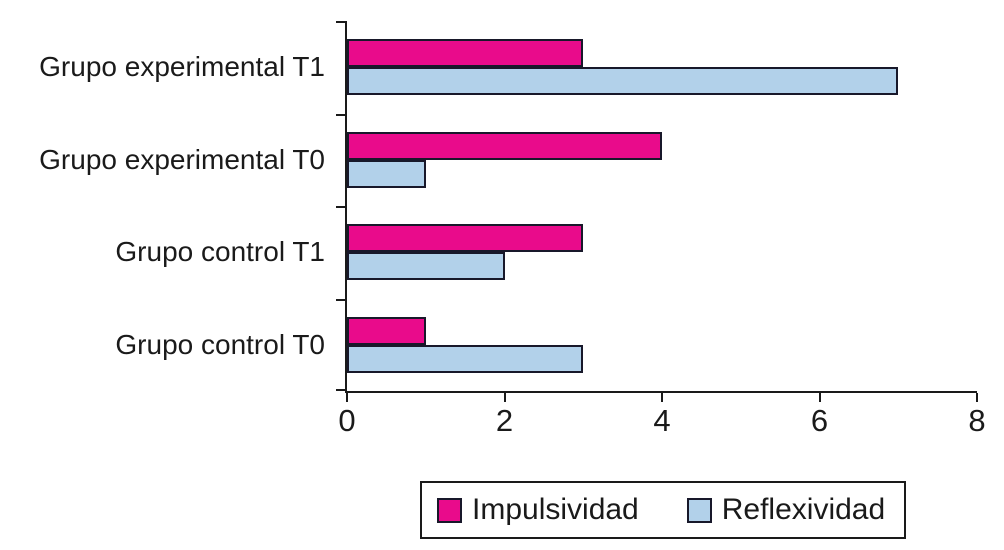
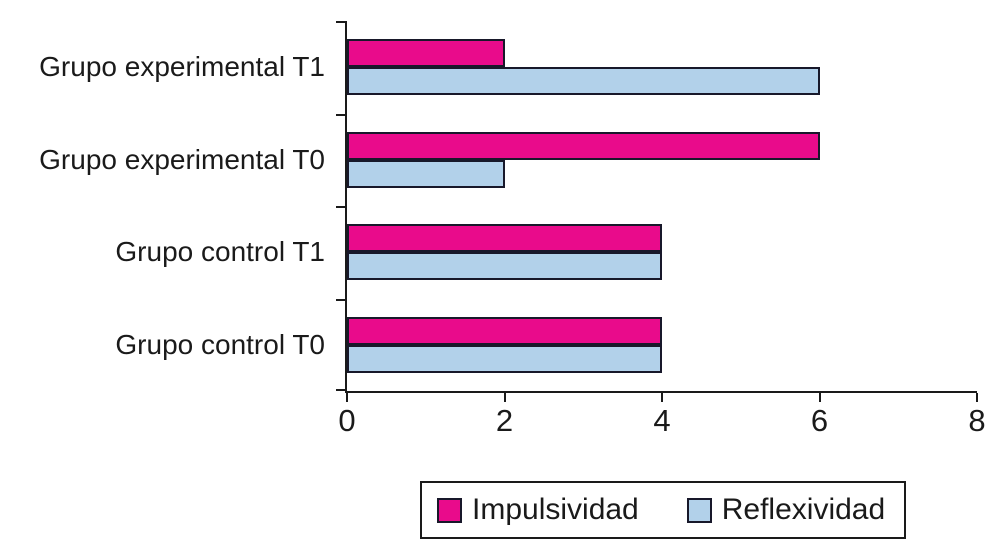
Impulsividad/Grupo experimental T1: 3 -> 2
Reflexividad/Grupo experimental T1: 7 -> 6
Impulsividad/Grupo experimental T0: 4 -> 6
Reflexividad/Grupo experimental T0: 1 -> 2
Impulsividad/Grupo control T1: 3 -> 4
Reflexividad/Grupo control T1: 2 -> 4
Impulsividad/Grupo control T0: 1 -> 4
Reflexividad/Grupo control T0: 3 -> 4
